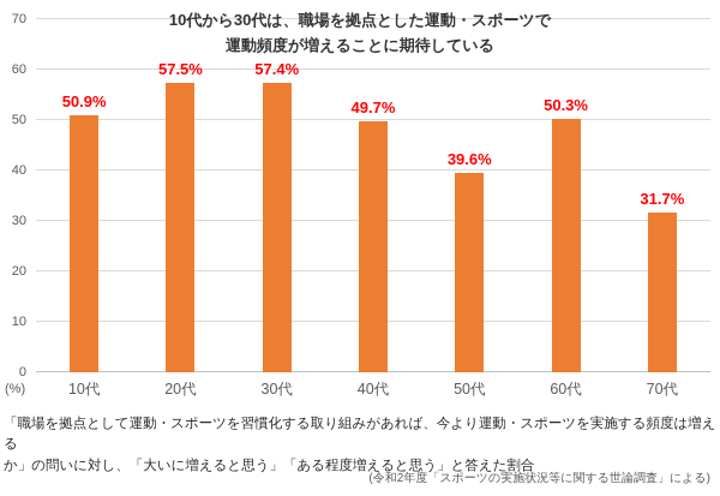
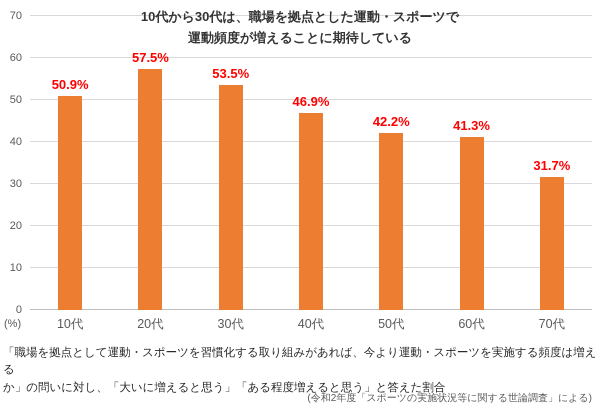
30代: 57.4% -> 53.5%
40代: 49.7% -> 46.9%
50代: 39.6% -> 42.2%
60代: 50.3% -> 41.3%
